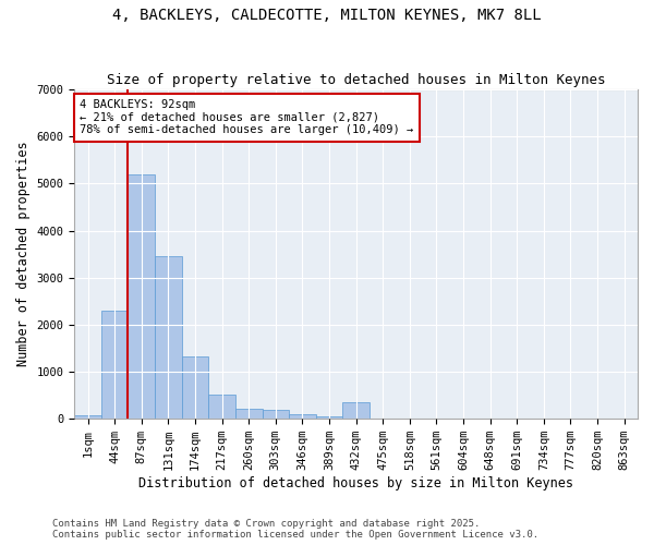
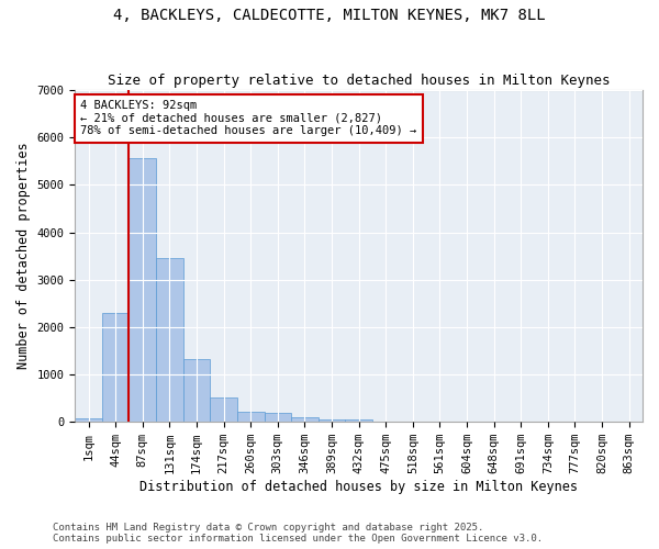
87sqm: 5200 -> 5570
432sqm: 350 -> 40
